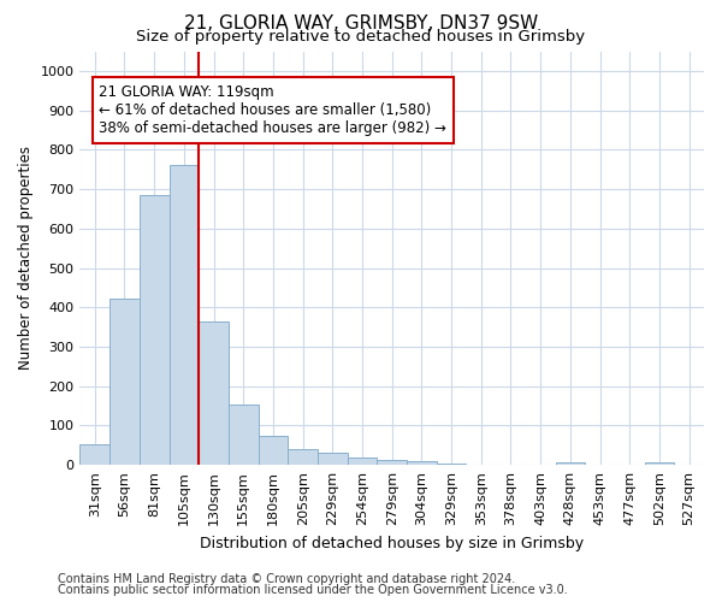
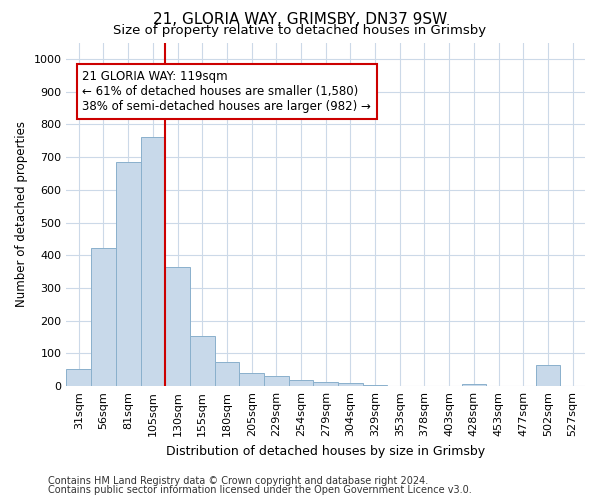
502sqm: 8 -> 65
